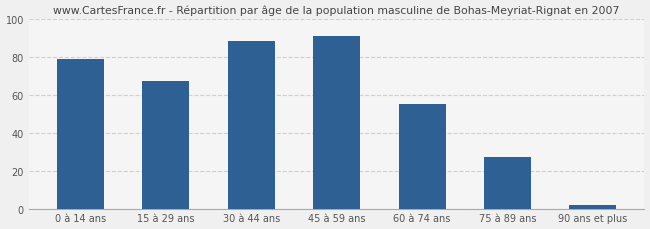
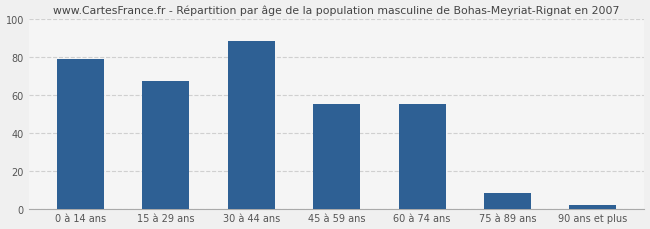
45 à 59 ans: 91 -> 55
75 à 89 ans: 27 -> 8
